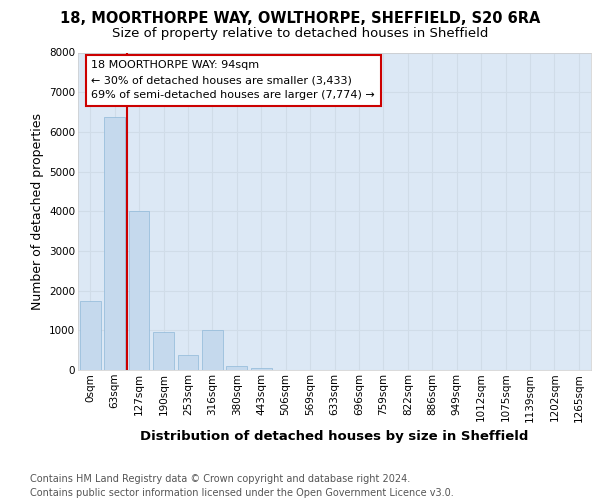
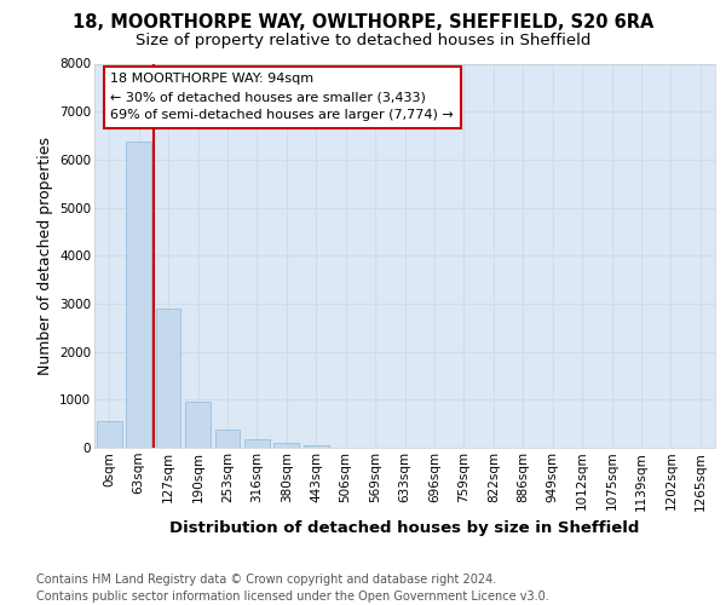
0sqm: 1750 -> 550
127sqm: 4000 -> 2900
316sqm: 1000 -> 180
